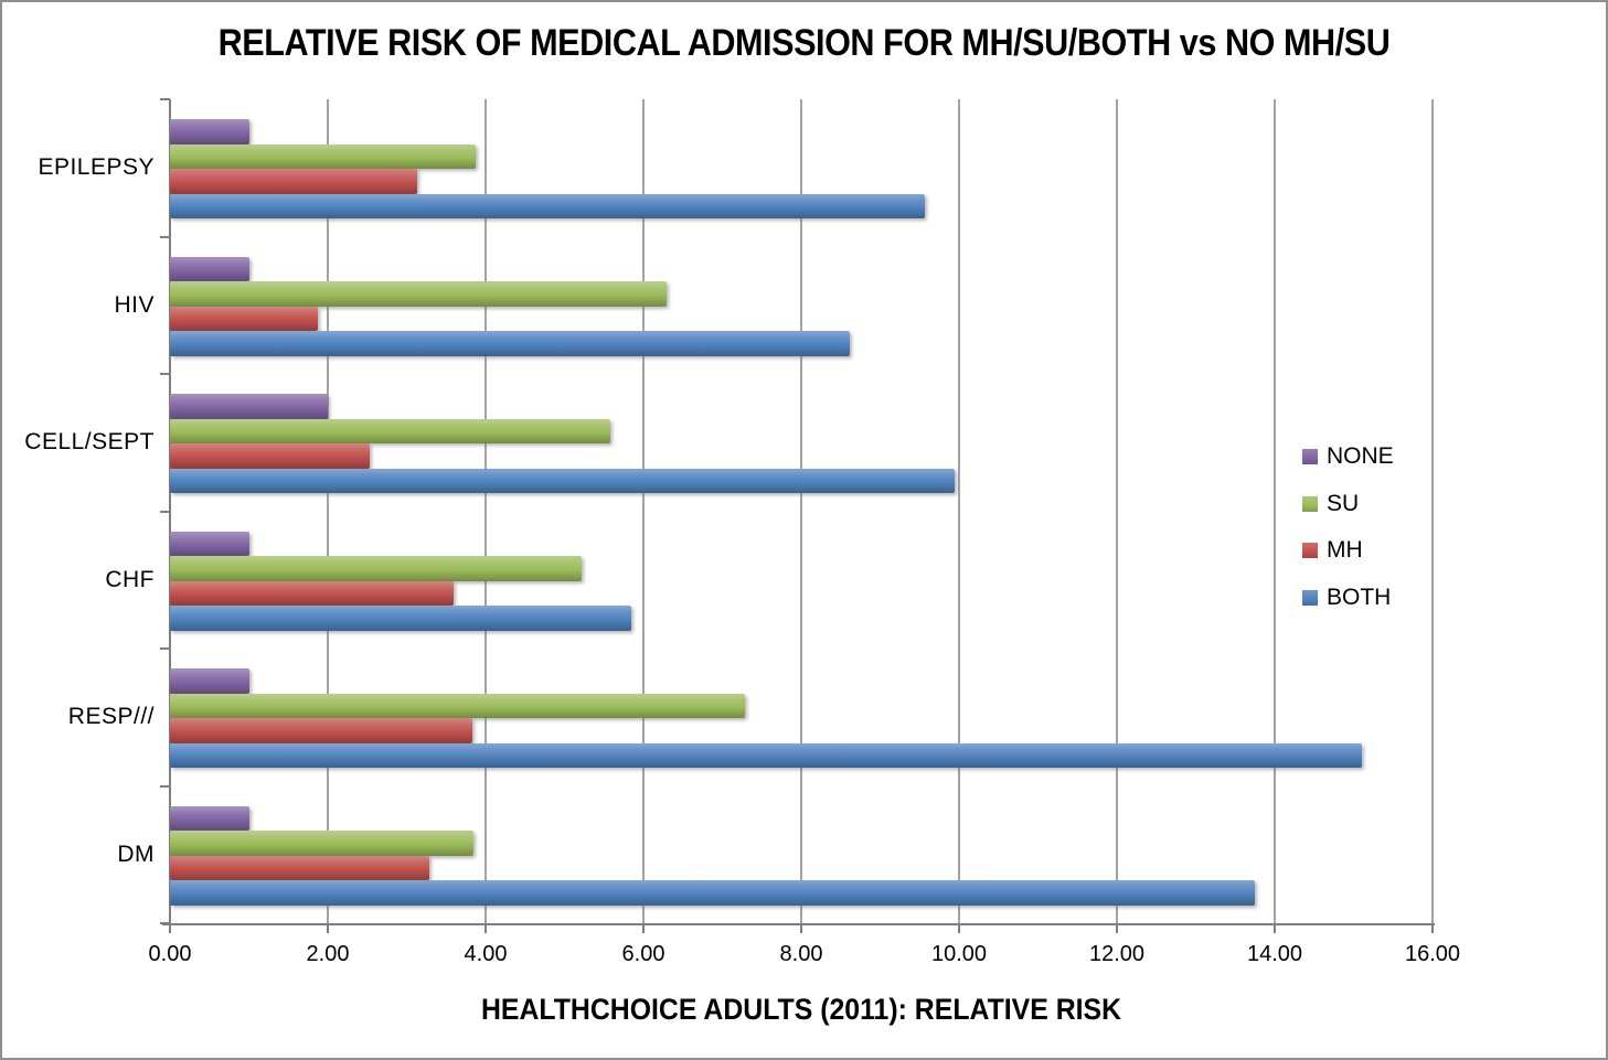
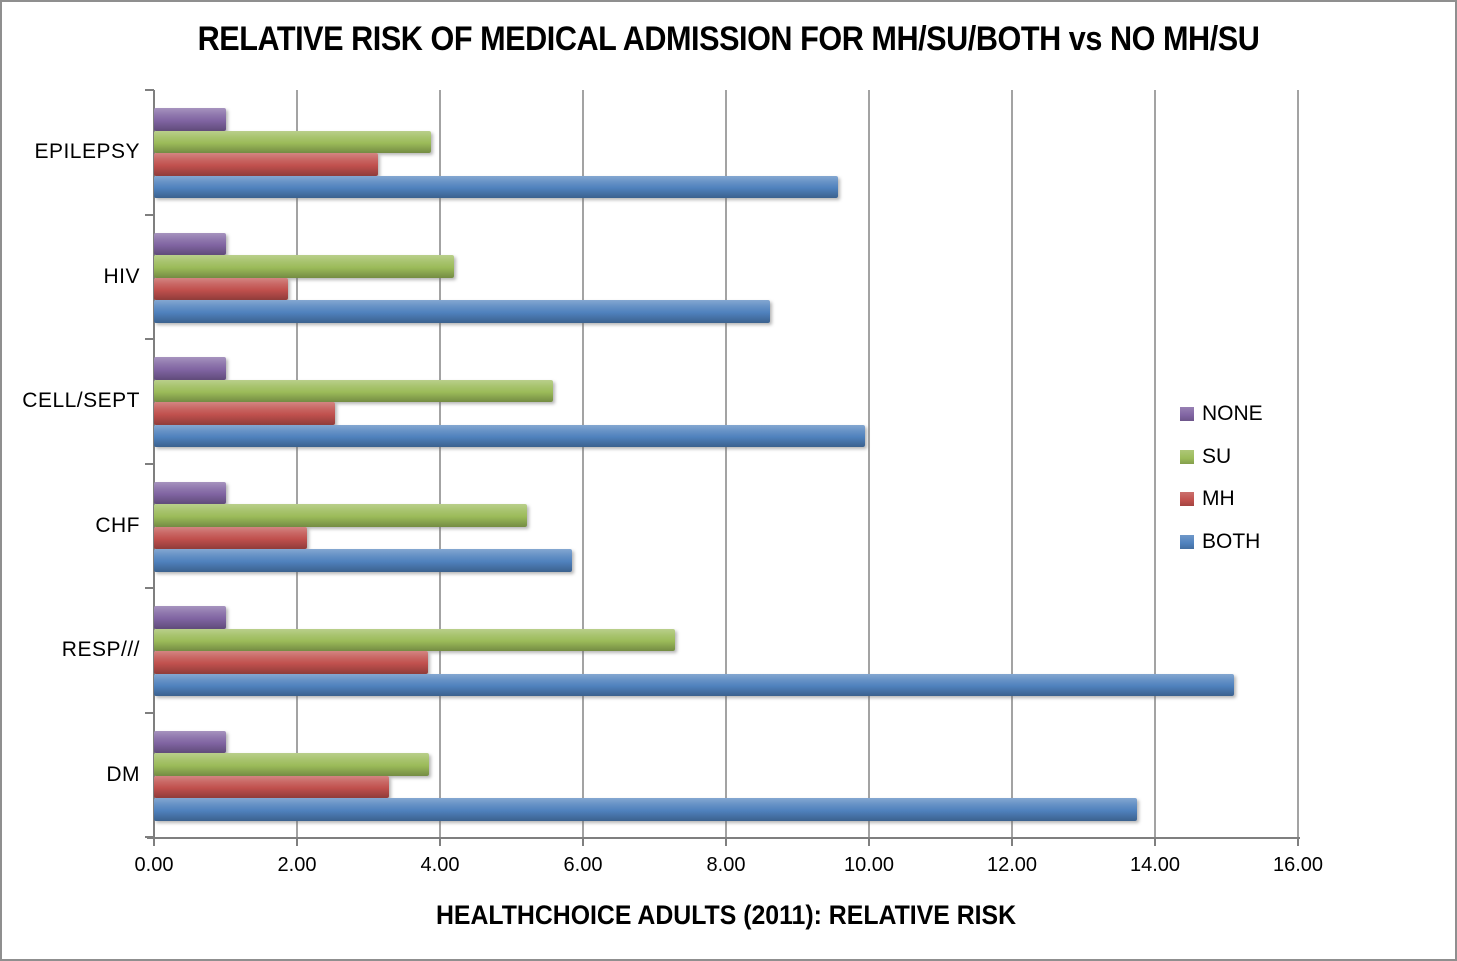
SU/HIV: 6.3 -> 4.2
NONE/CELL/SEPT: 2 -> 1
MH/CHF: 3.6 -> 2.1
